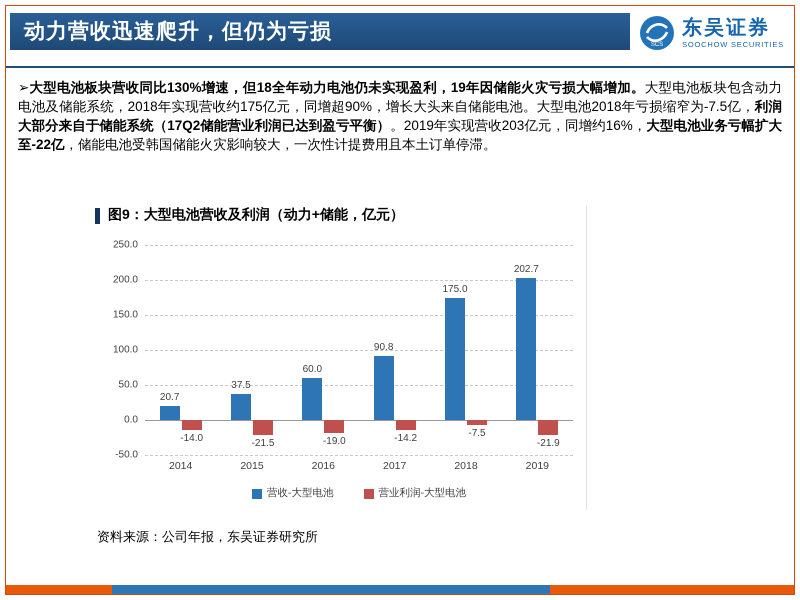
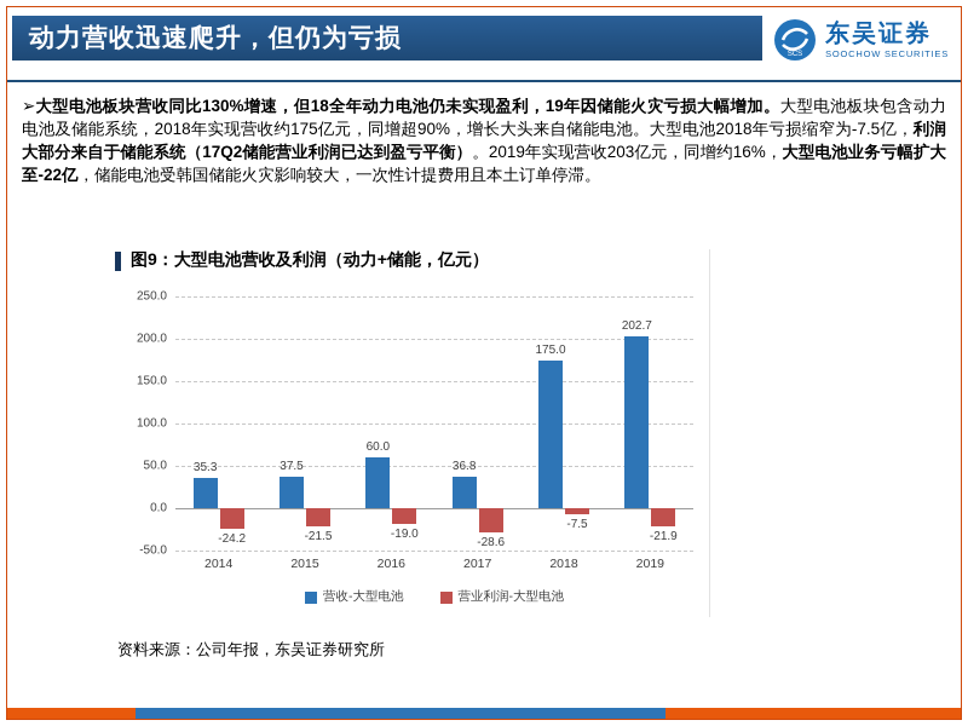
营收-大型电池/2014: 20.7 -> 35.3
营业利润-大型电池/2014: -14.0 -> -24.2
营收-大型电池/2017: 90.8 -> 36.8
营业利润-大型电池/2017: -14.2 -> -28.6
